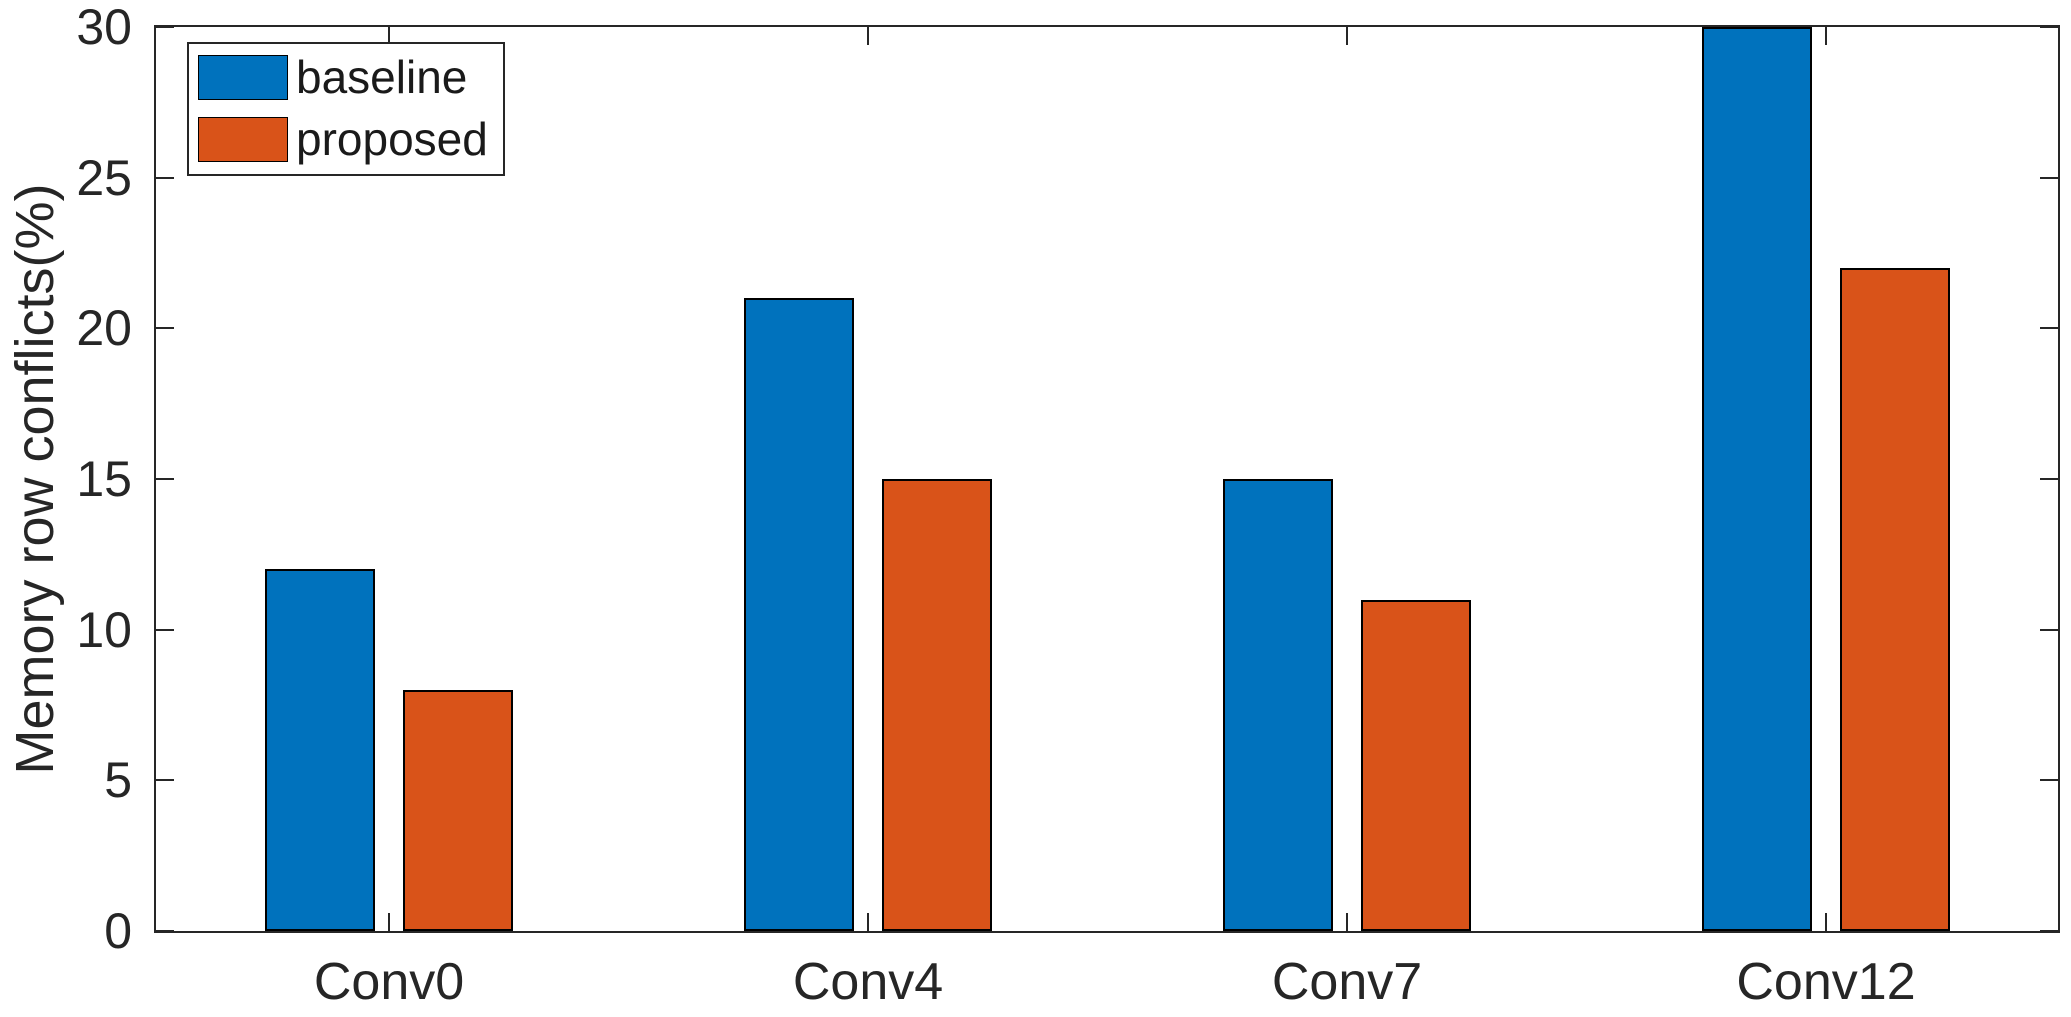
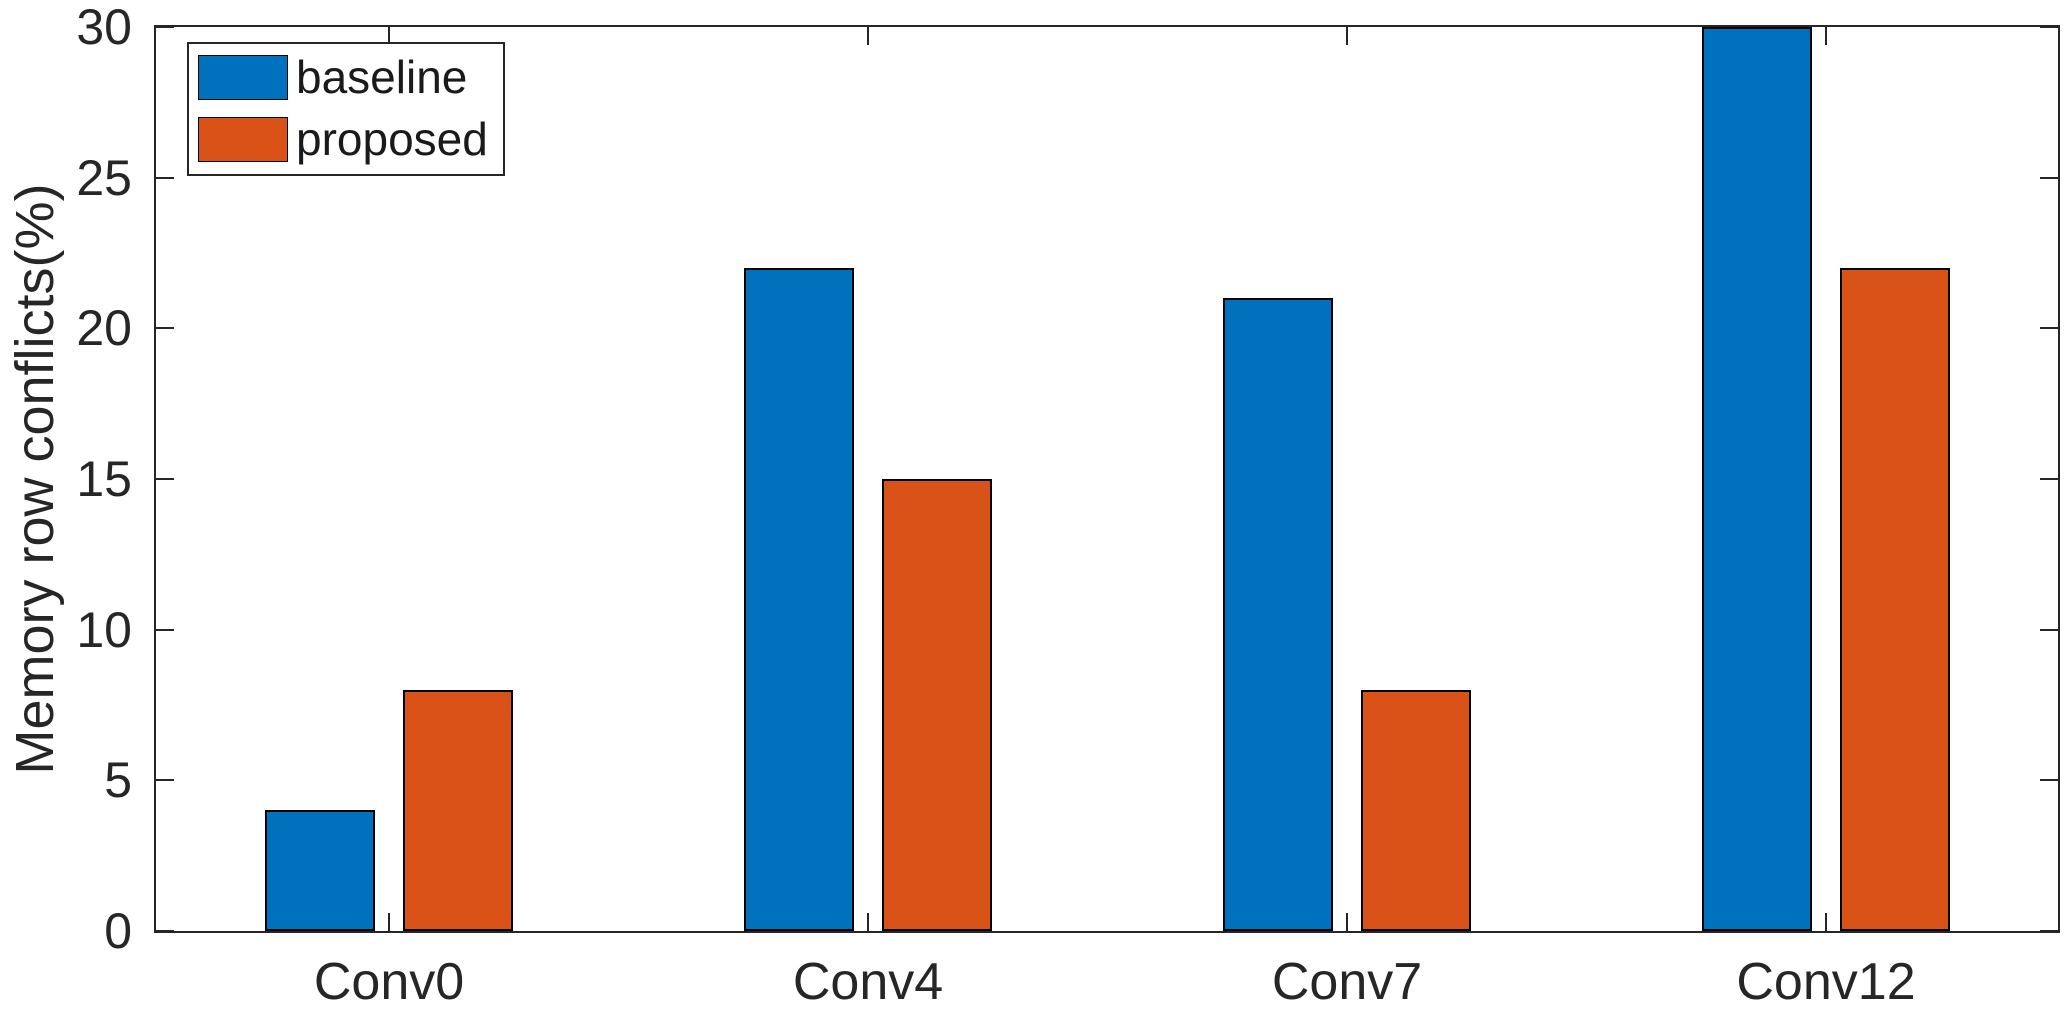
baseline/Conv0: 12 -> 4
baseline/Conv4: 21 -> 22
baseline/Conv7: 15 -> 21
proposed/Conv7: 11 -> 8
